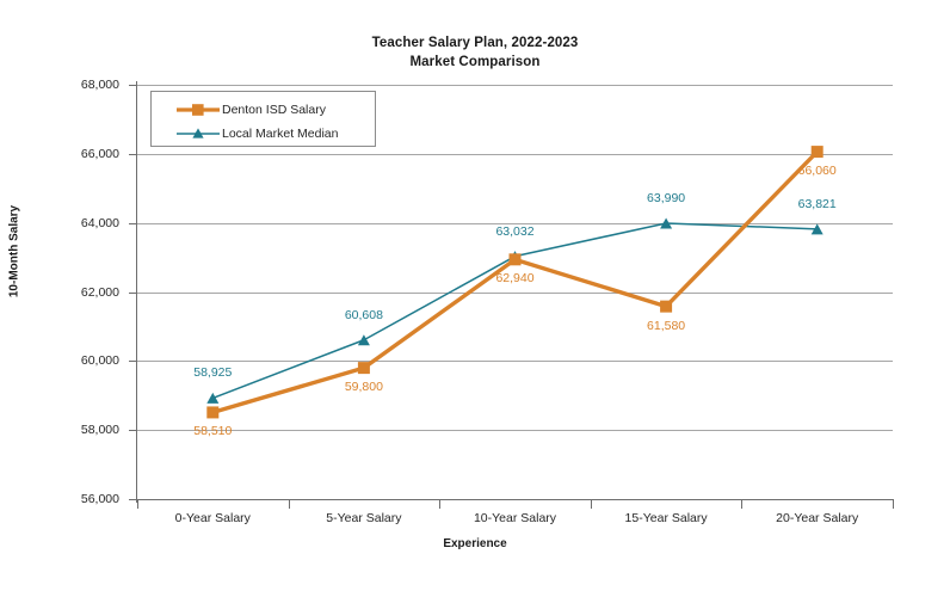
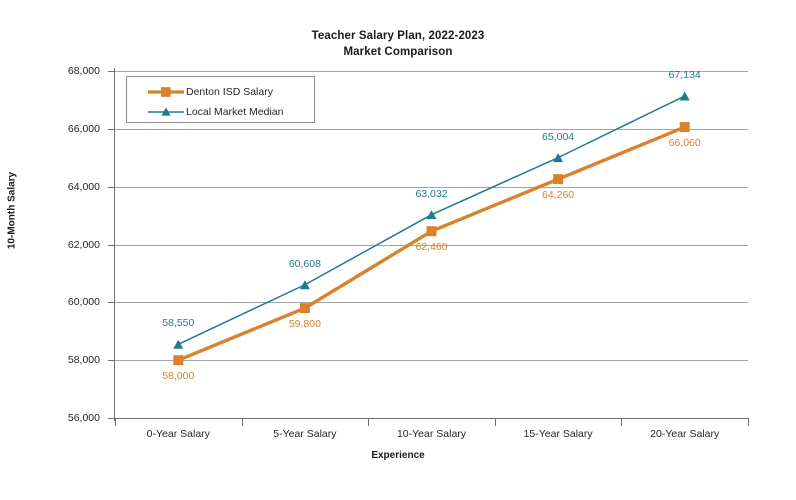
Denton ISD Salary/0-Year Salary: 58,510 -> 58,000
Local Market Median/0-Year Salary: 58,925 -> 58,550
Denton ISD Salary/10-Year Salary: 62,940 -> 62,460
Denton ISD Salary/15-Year Salary: 61,580 -> 64,260
Local Market Median/15-Year Salary: 63,990 -> 65,004
Local Market Median/20-Year Salary: 63,821 -> 67,134
